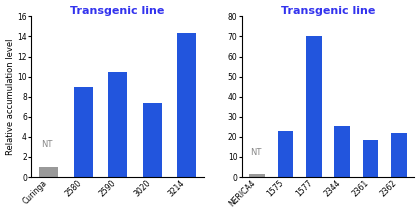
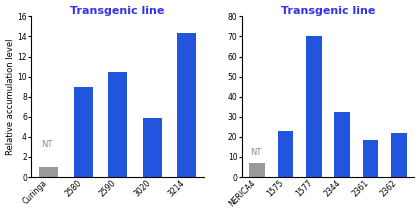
3020: 7.4 -> 5.9
NERICA4: 1.5 -> 7.0
2344: 25.5 -> 32.5
